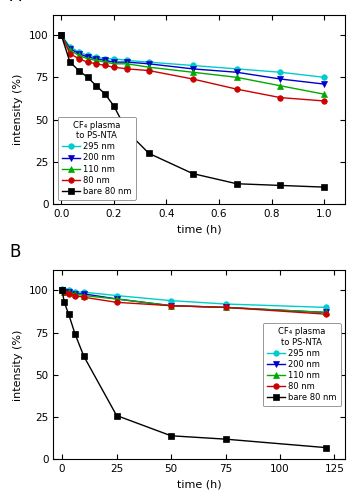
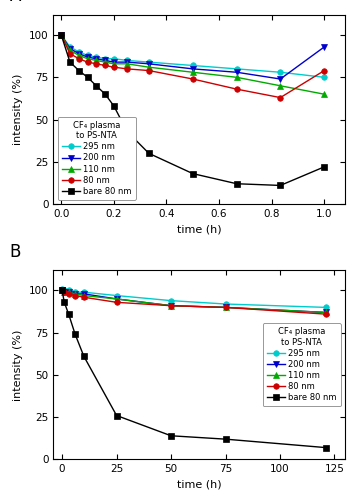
200 nm/1.0: 71 -> 93
80 nm/1.0: 61 -> 79
bare 80 nm/1.0: 10 -> 22
